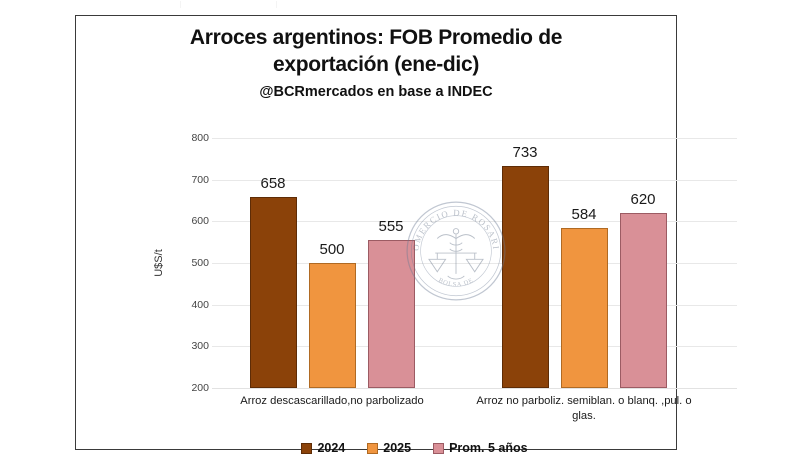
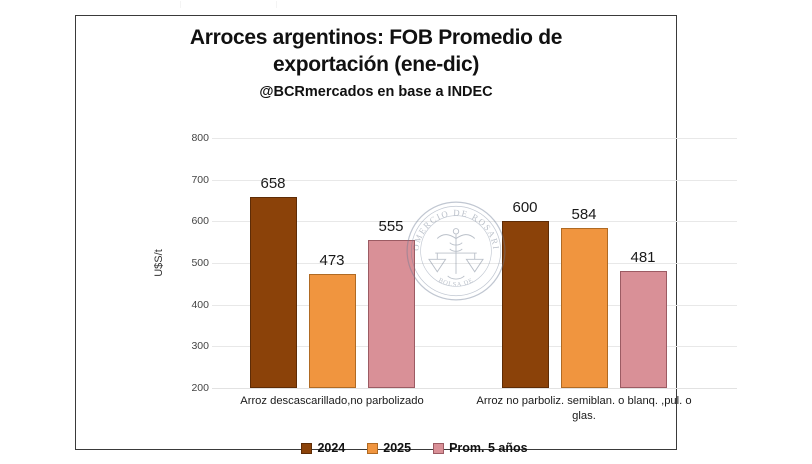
2025/Arroz descascarillado,no parbolizado: 500 -> 473
2024/Arroz no parboliz. semiblan. o blanq. ,pul. o glas.: 733 -> 600
Prom. 5 años/Arroz no parboliz. semiblan. o blanq. ,pul. o glas.: 620 -> 481
